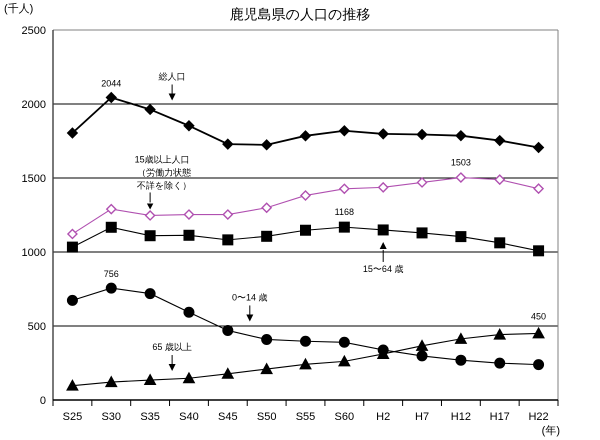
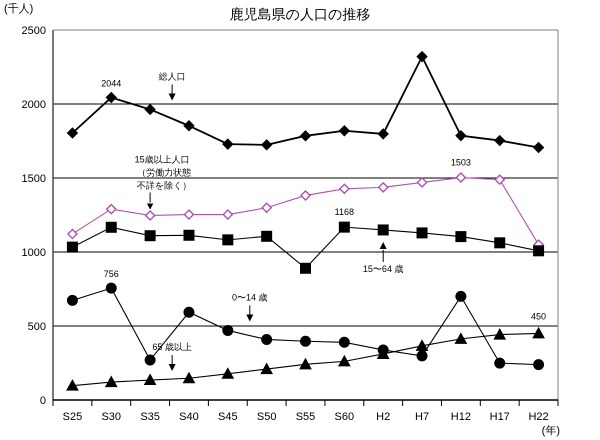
0〜14歳/S35: 720 -> 270
15〜64歳/S55: 1150 -> 890
総人口/H7: 1790 -> 2320
0〜14歳/H12: 270 -> 700
15歳以上人口（労働力状態不詳を除く）/H22: 1430 -> 1050
